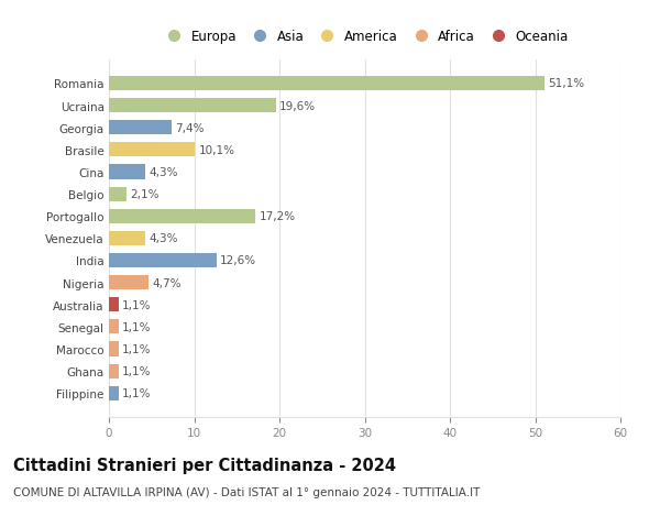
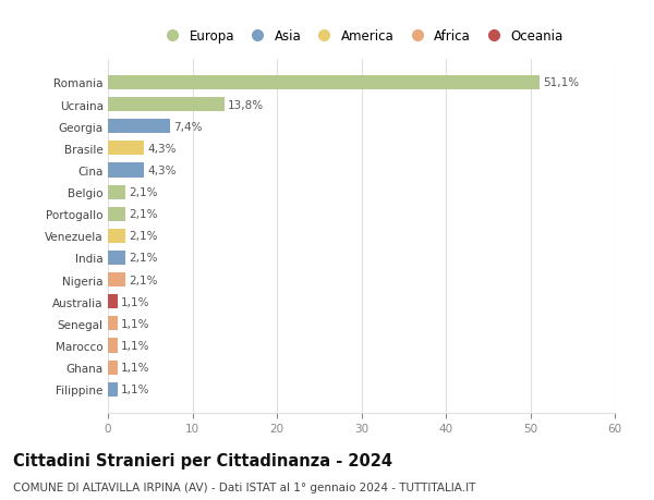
Ucraina: 19,6% -> 13,8%
Brasile: 10,1% -> 4,3%
Portogallo: 17,2% -> 2,1%
Venezuela: 4,3% -> 2,1%
India: 12,6% -> 2,1%
Nigeria: 4,7% -> 2,1%
